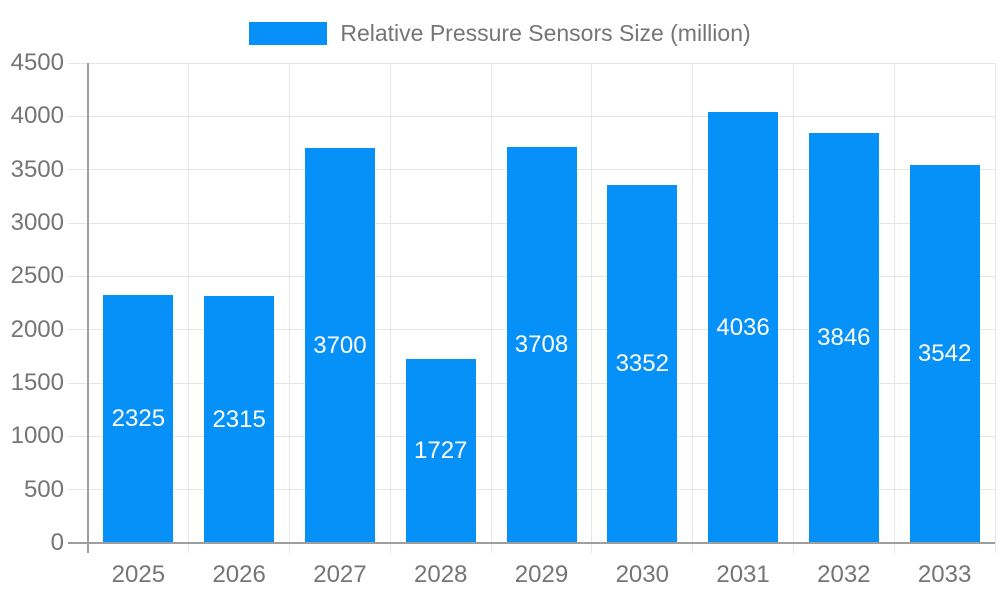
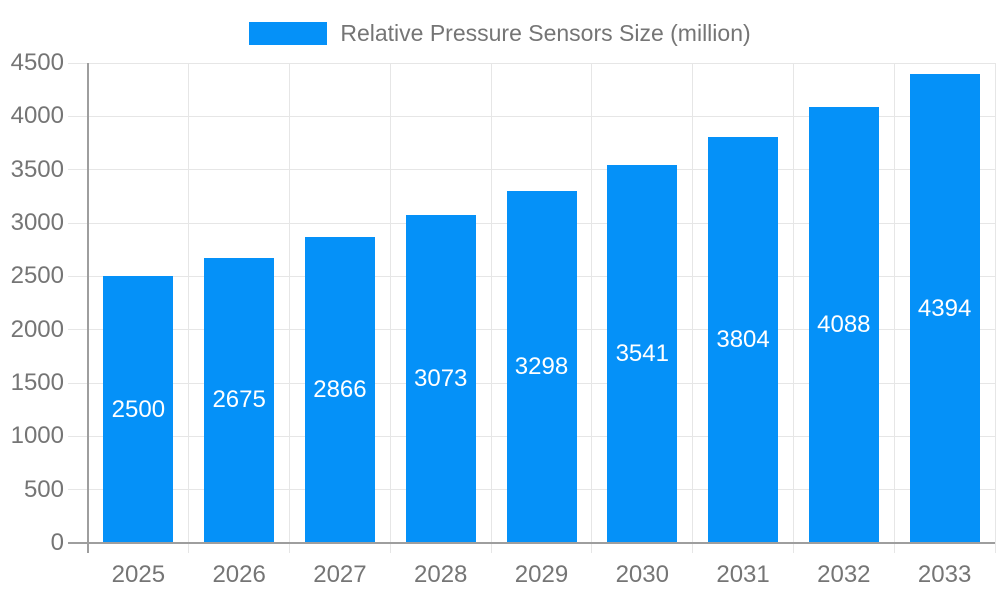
2025: 2325 -> 2500
2026: 2315 -> 2675
2027: 3700 -> 2866
2028: 1727 -> 3073
2029: 3708 -> 3298
2030: 3352 -> 3541
2031: 4036 -> 3804
2032: 3846 -> 4088
2033: 3542 -> 4394
